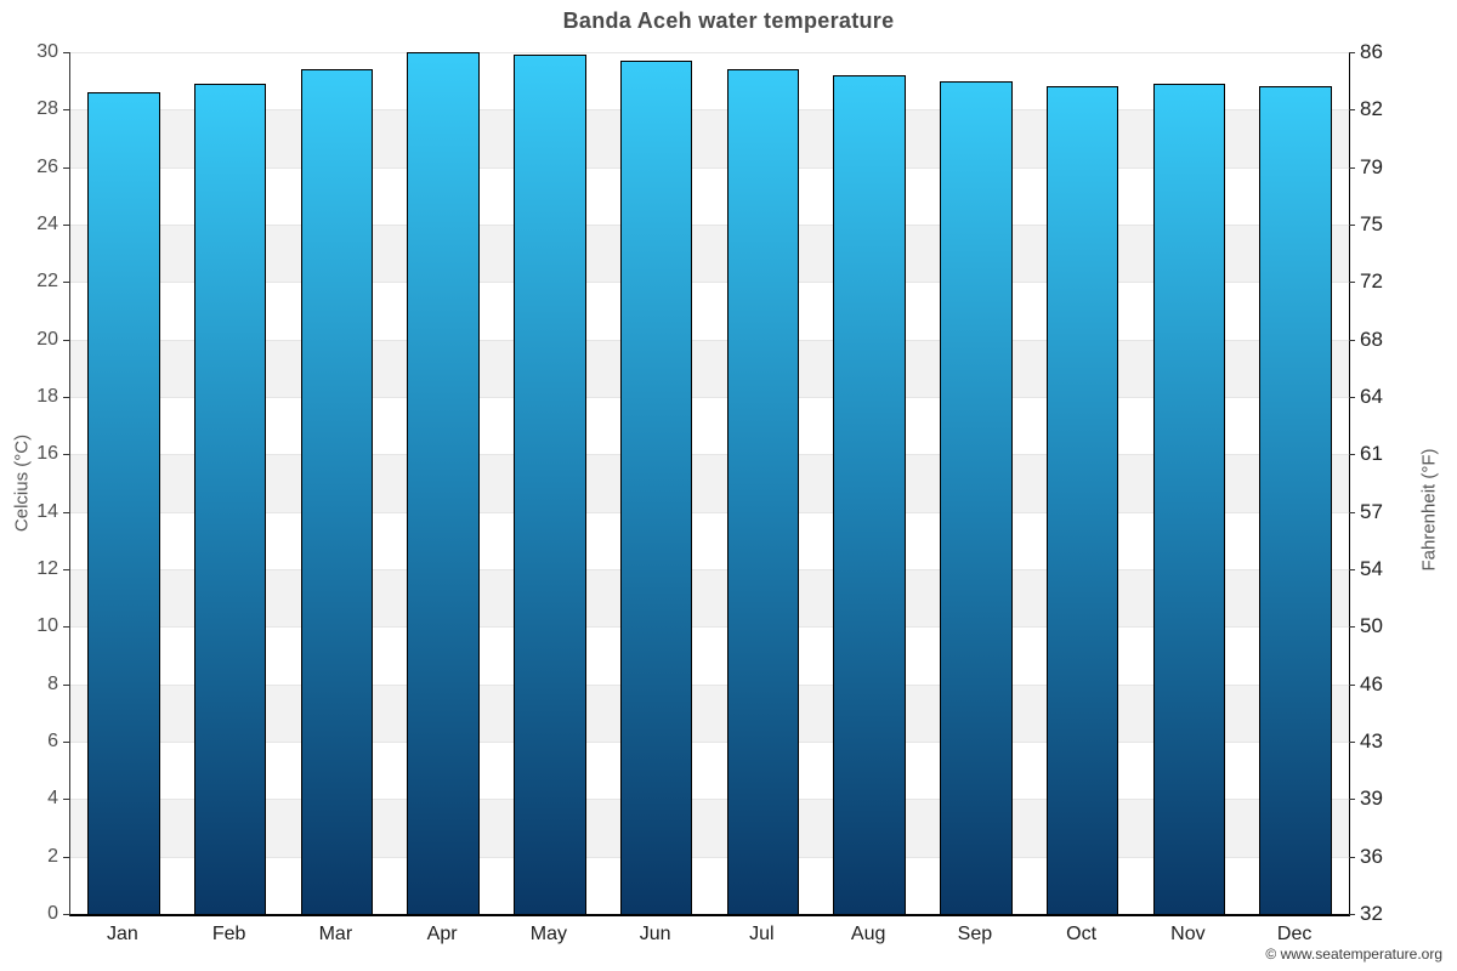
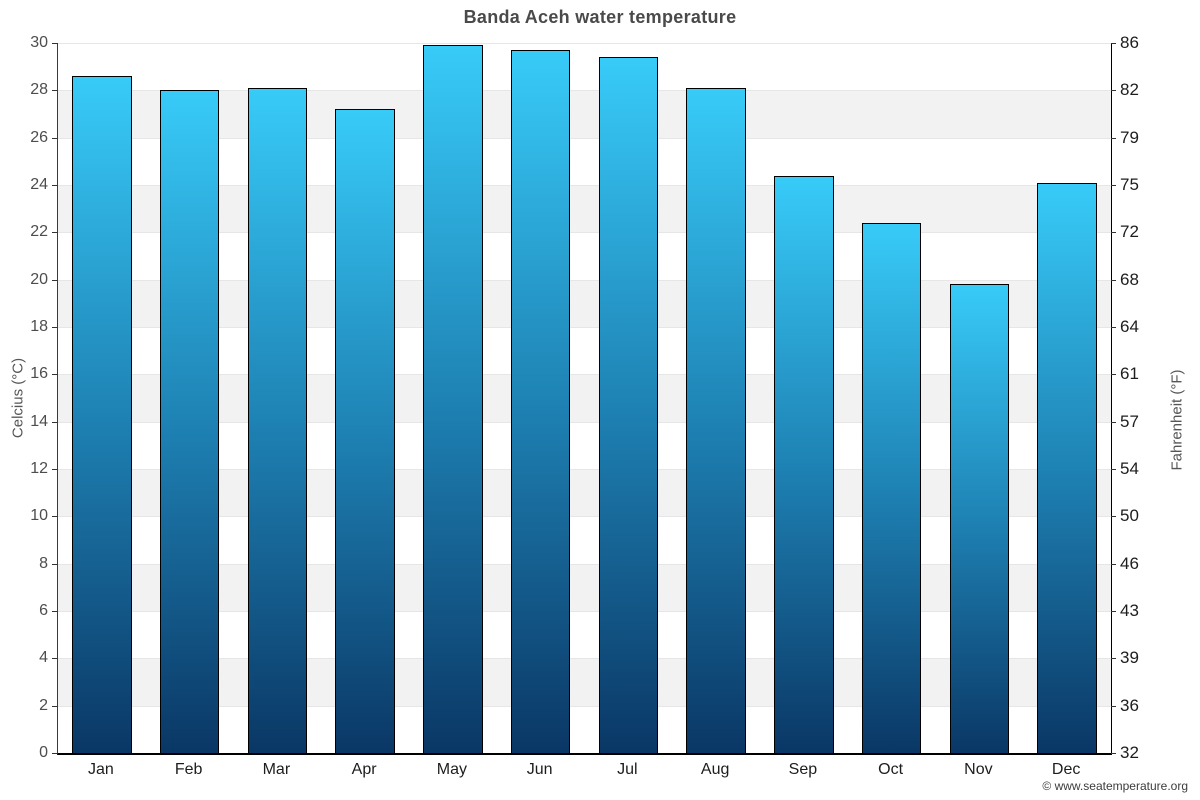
Feb: 28.9 -> 28.0
Mar: 29.4 -> 28.1
Apr: 30.0 -> 27.2
Aug: 29.2 -> 28.1
Sep: 29.0 -> 24.4
Oct: 28.8 -> 22.4
Nov: 28.9 -> 19.8
Dec: 28.8 -> 24.1
